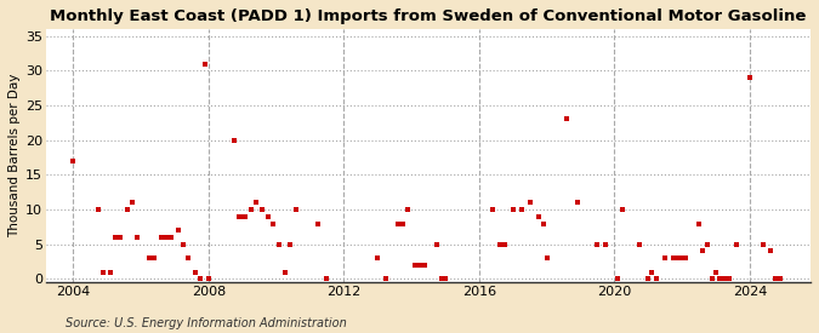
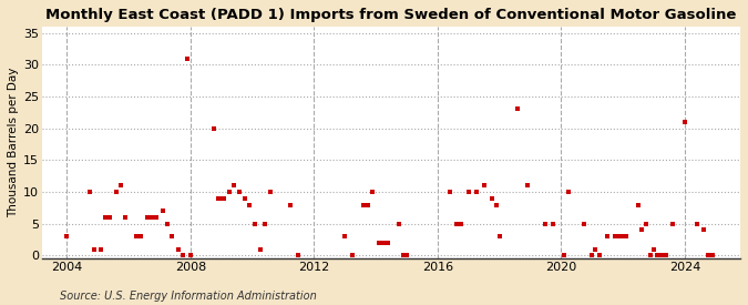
2004: 17 -> 3
2024: 29 -> 21
